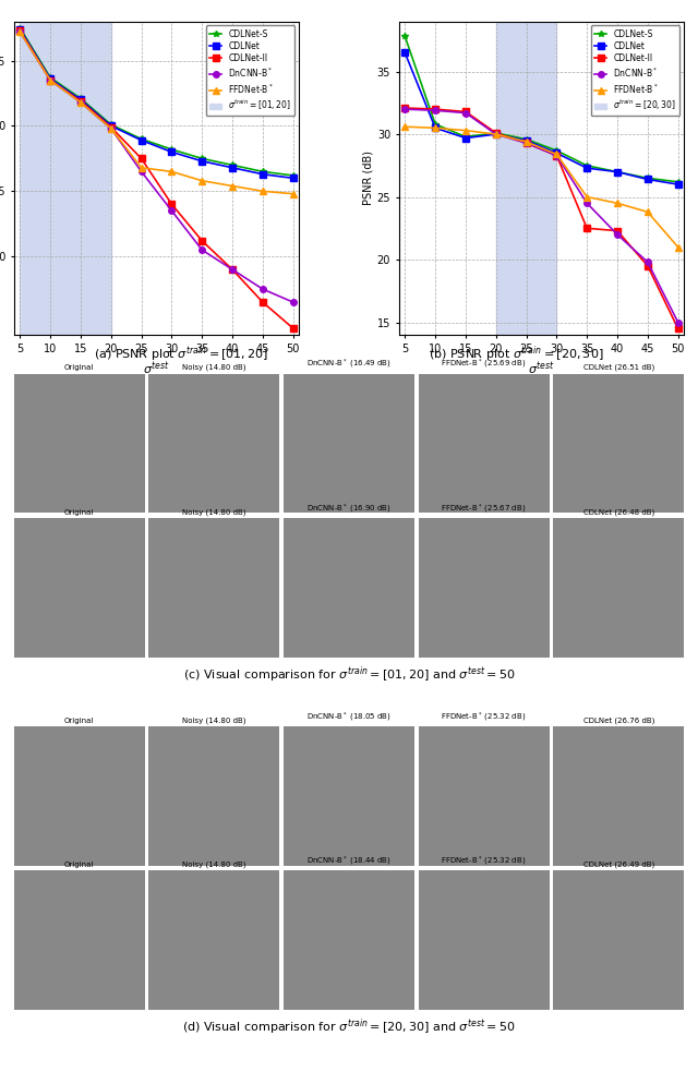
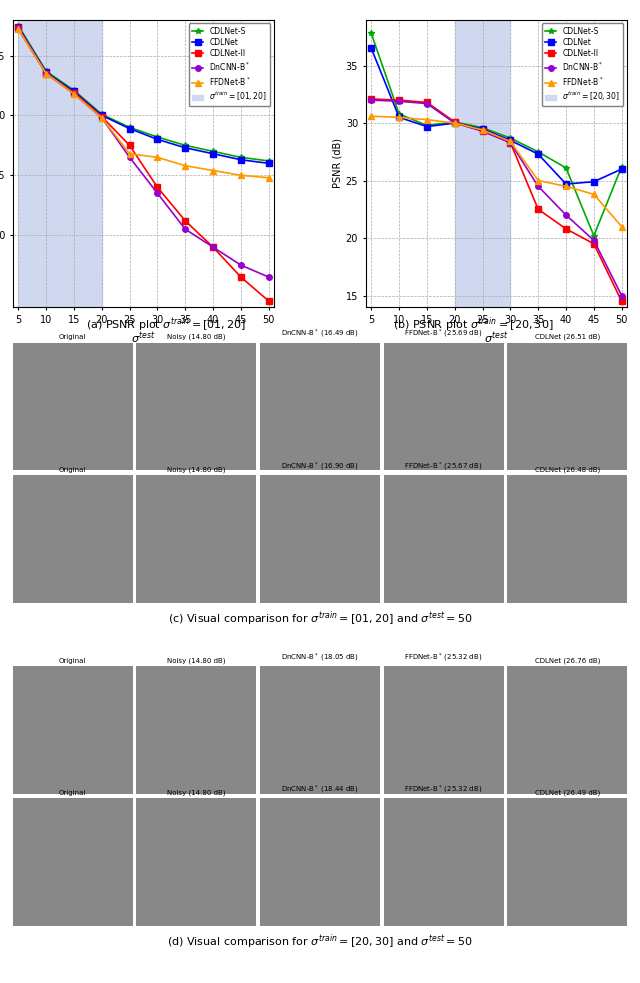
CDLNet-S/40: 27.0 -> 26.1
CDLNet/40: 27.0 -> 24.7
CDLNet-II/40: 22.3 -> 20.8
CDLNet-S/45: 26.5 -> 20.2
CDLNet/45: 26.4 -> 24.9
